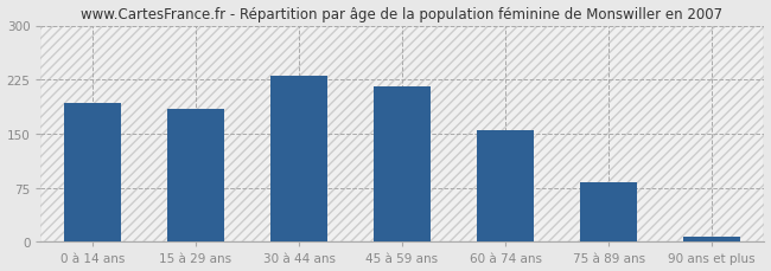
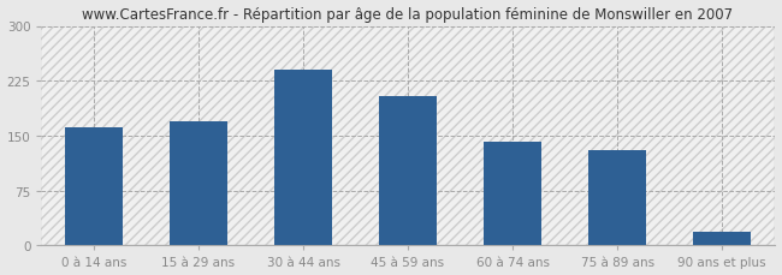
0 à 14 ans: 193 -> 162
15 à 29 ans: 185 -> 170
30 à 44 ans: 230 -> 240
45 à 59 ans: 215 -> 204
60 à 74 ans: 155 -> 142
75 à 89 ans: 82 -> 130
90 ans et plus: 7 -> 18
